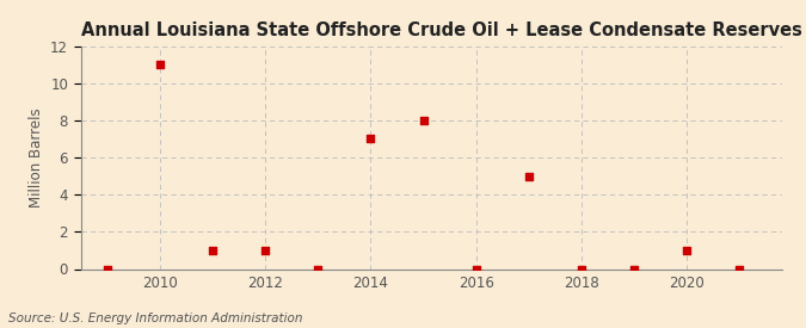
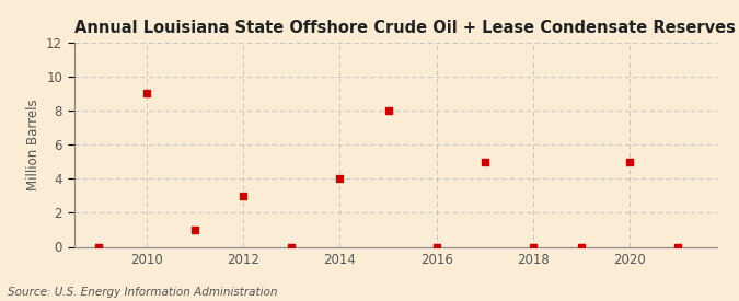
2010: 11 -> 9
2012: 1 -> 3
2014: 7 -> 4
2020: 1 -> 5
